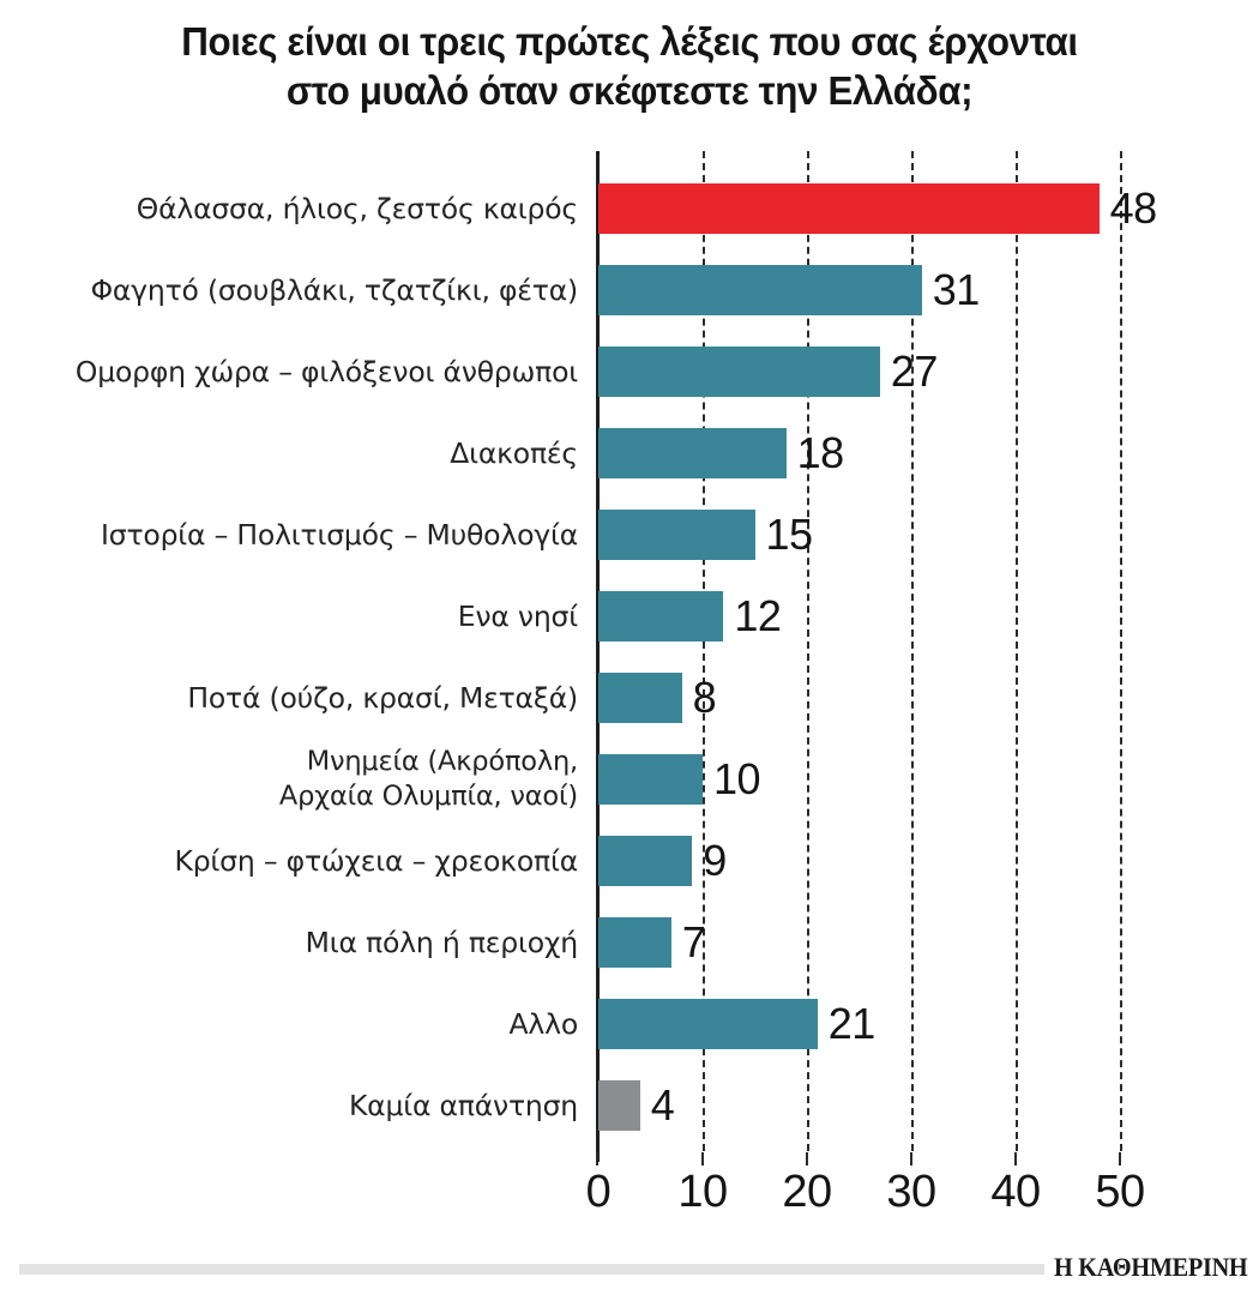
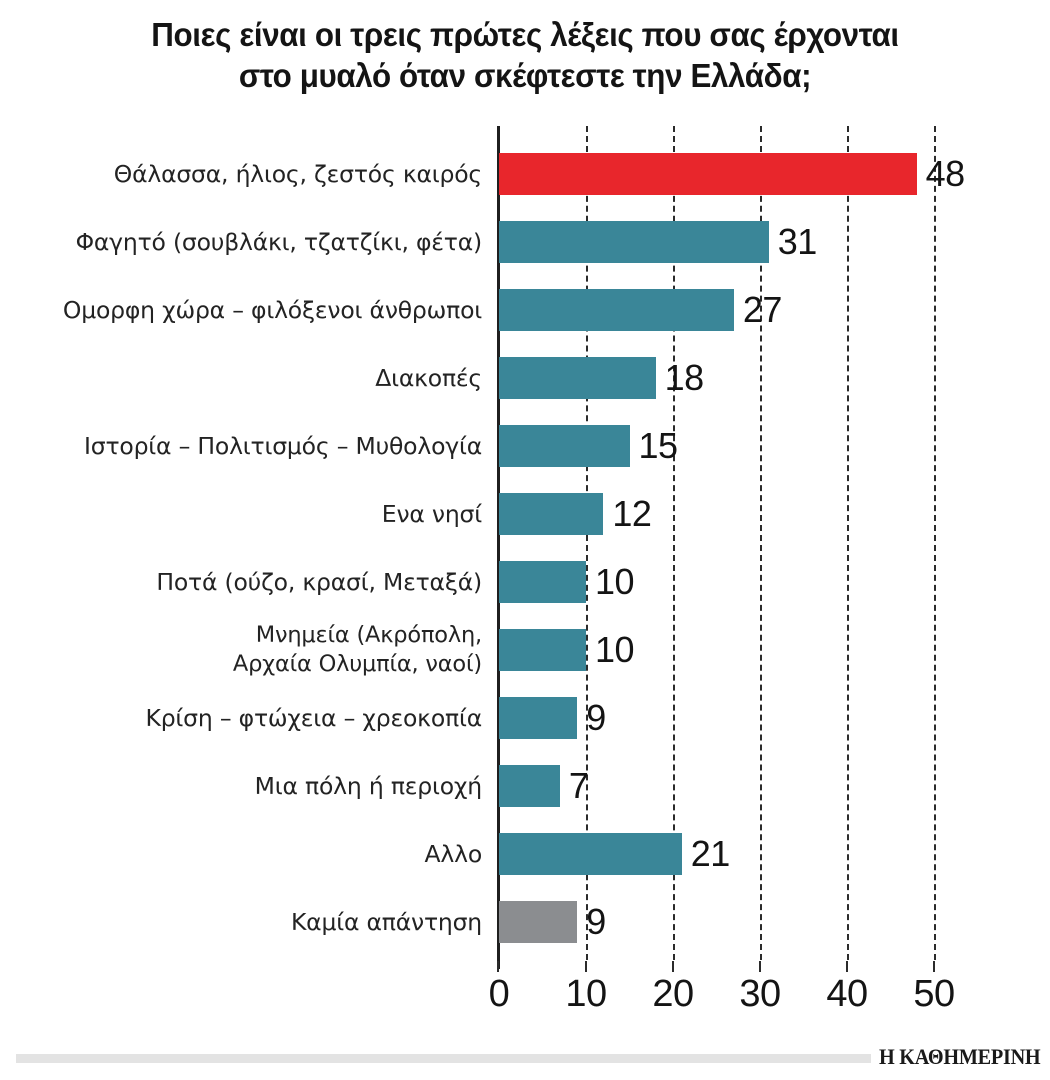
Ποτά (ούζο, κρασί, Μεταξά): 8 -> 10
Καμία απάντηση: 4 -> 9
